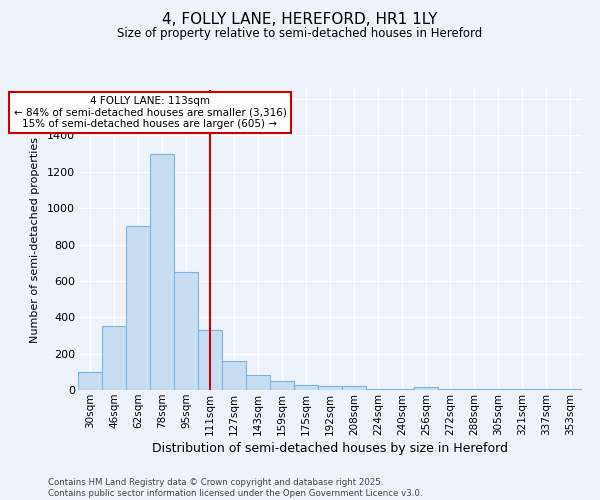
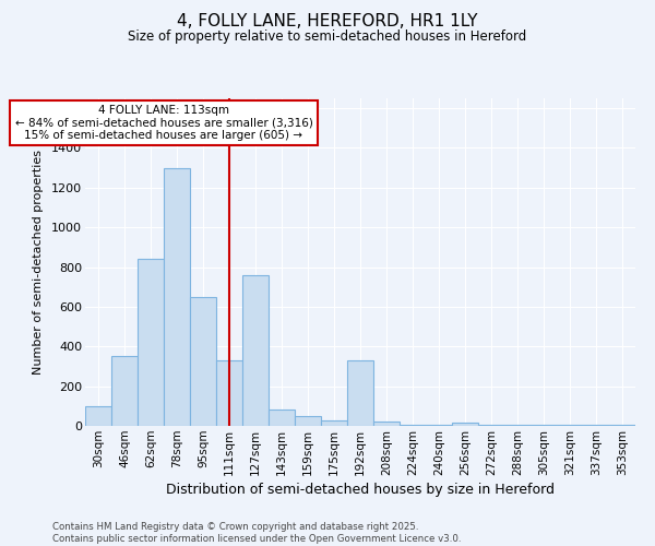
62sqm: 900 -> 840
127sqm: 160 -> 760
192sqm: 20 -> 330
